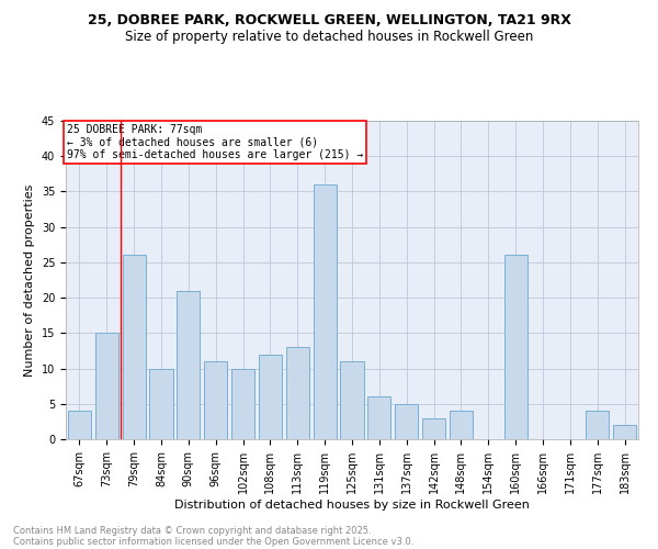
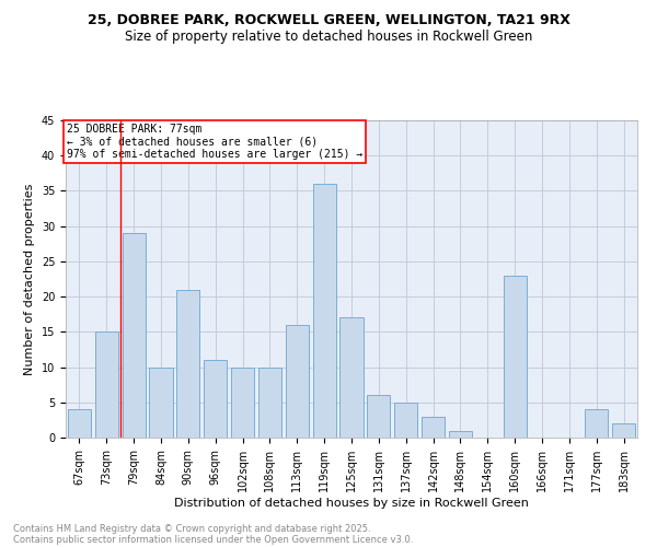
79sqm: 26 -> 29
108sqm: 12 -> 10
113sqm: 13 -> 16
125sqm: 11 -> 17
148sqm: 4 -> 1
160sqm: 26 -> 23
